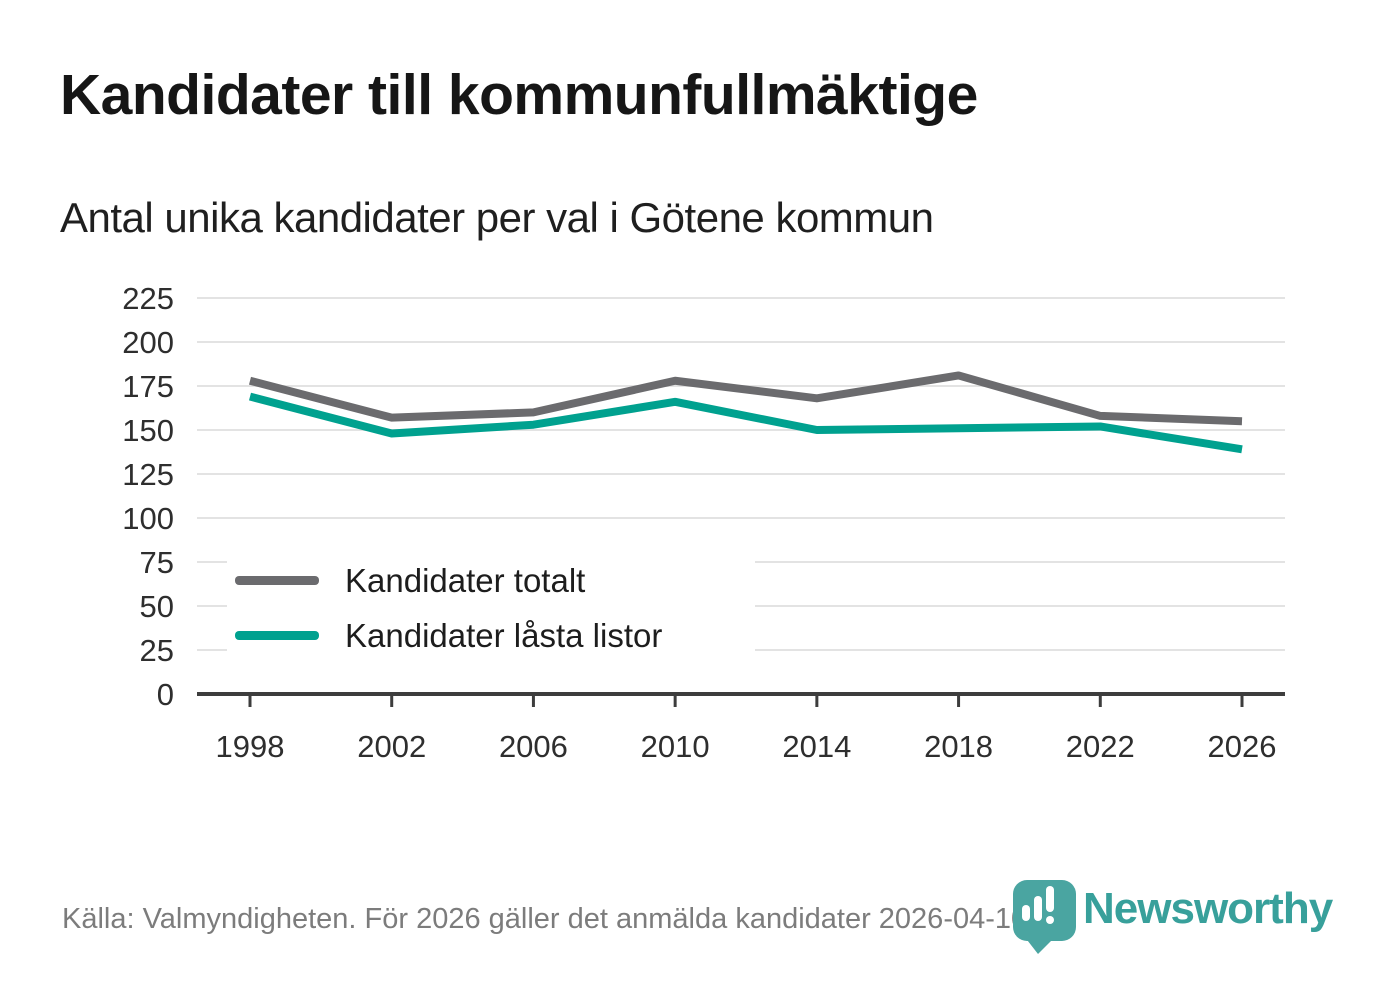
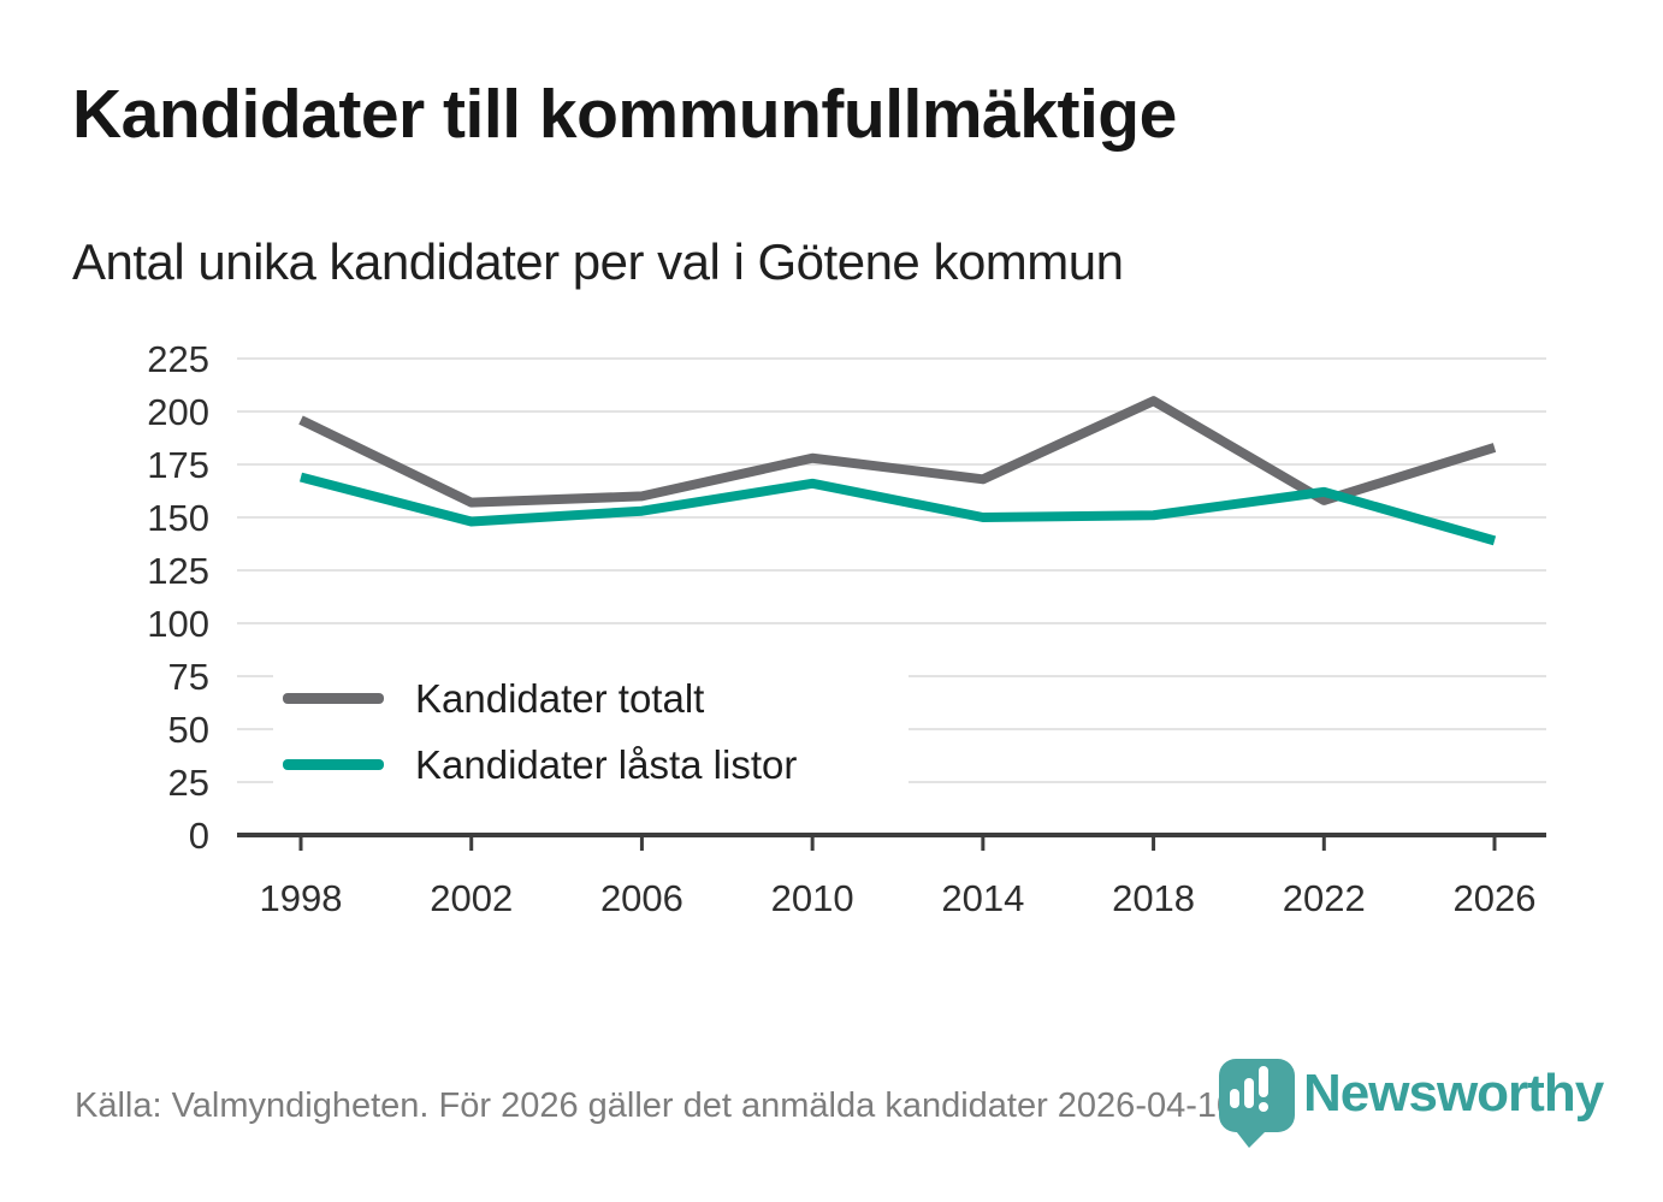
Kandidater totalt/1998: 178 -> 196
Kandidater totalt/2018: 181 -> 205
Kandidater låsta listor/2022: 152 -> 162
Kandidater totalt/2026: 155 -> 183
